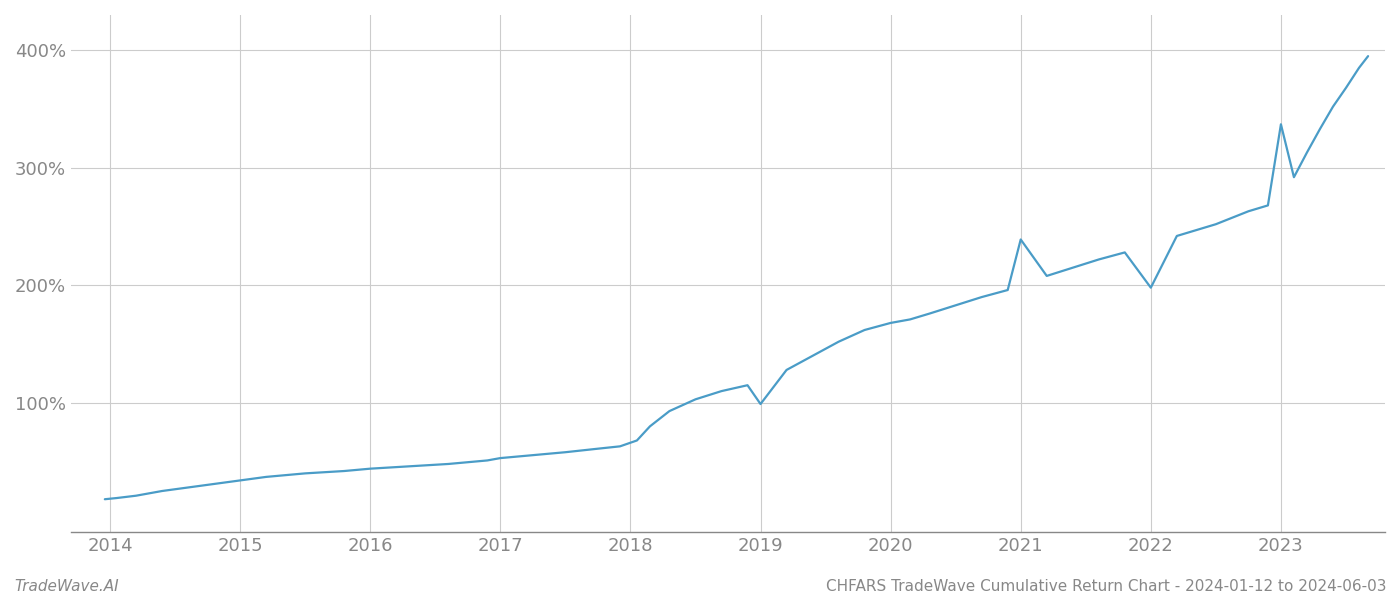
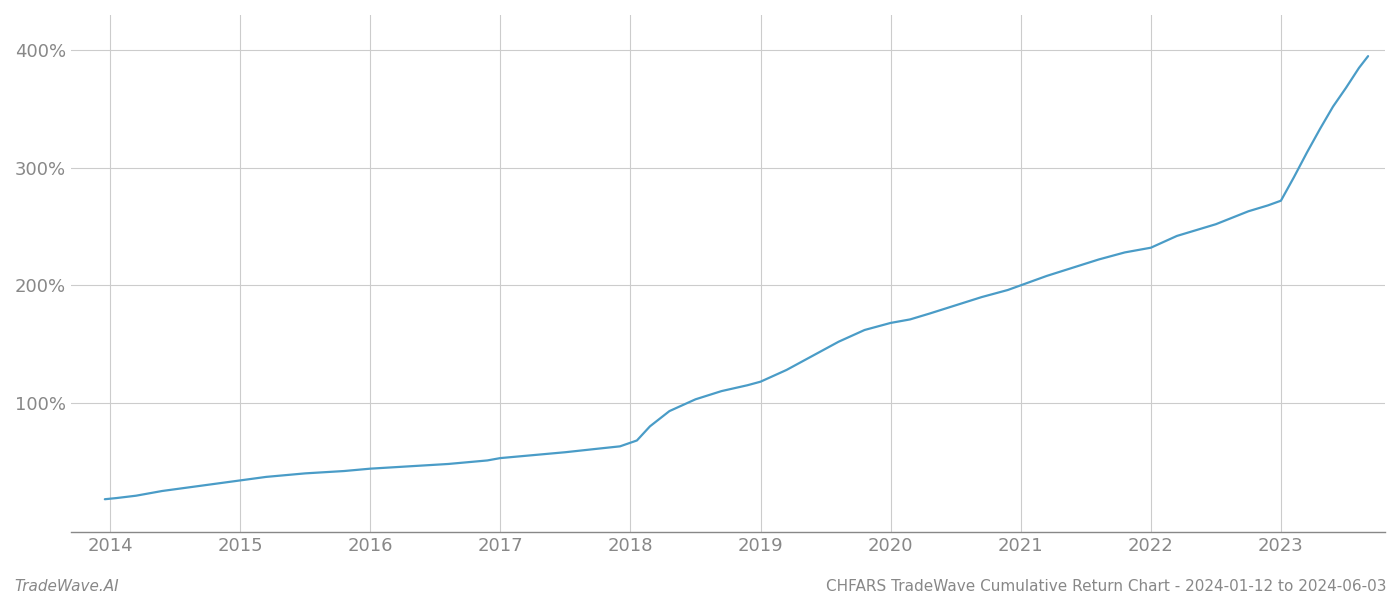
2019: 99% -> 118%
2021: 239% -> 200%
2022: 198% -> 232%
2023: 337% -> 272%
